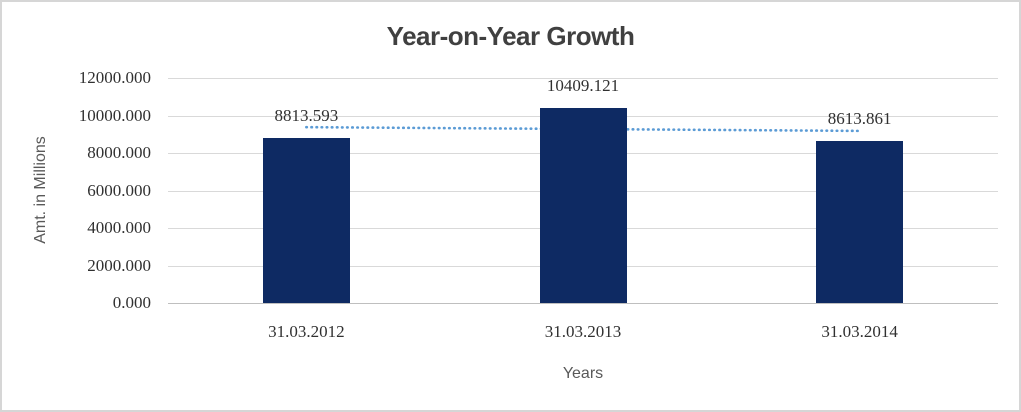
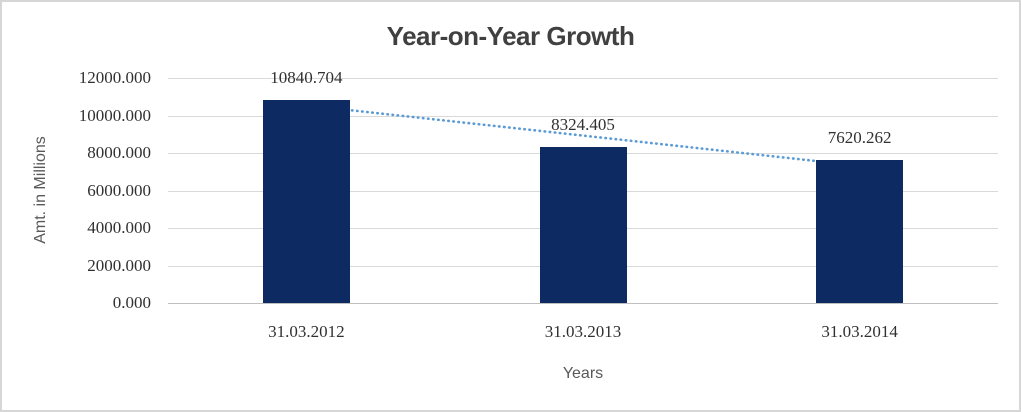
31.03.2012: 8813.593 -> 10840.704
31.03.2013: 10409.121 -> 8324.405
31.03.2014: 8613.861 -> 7620.262
